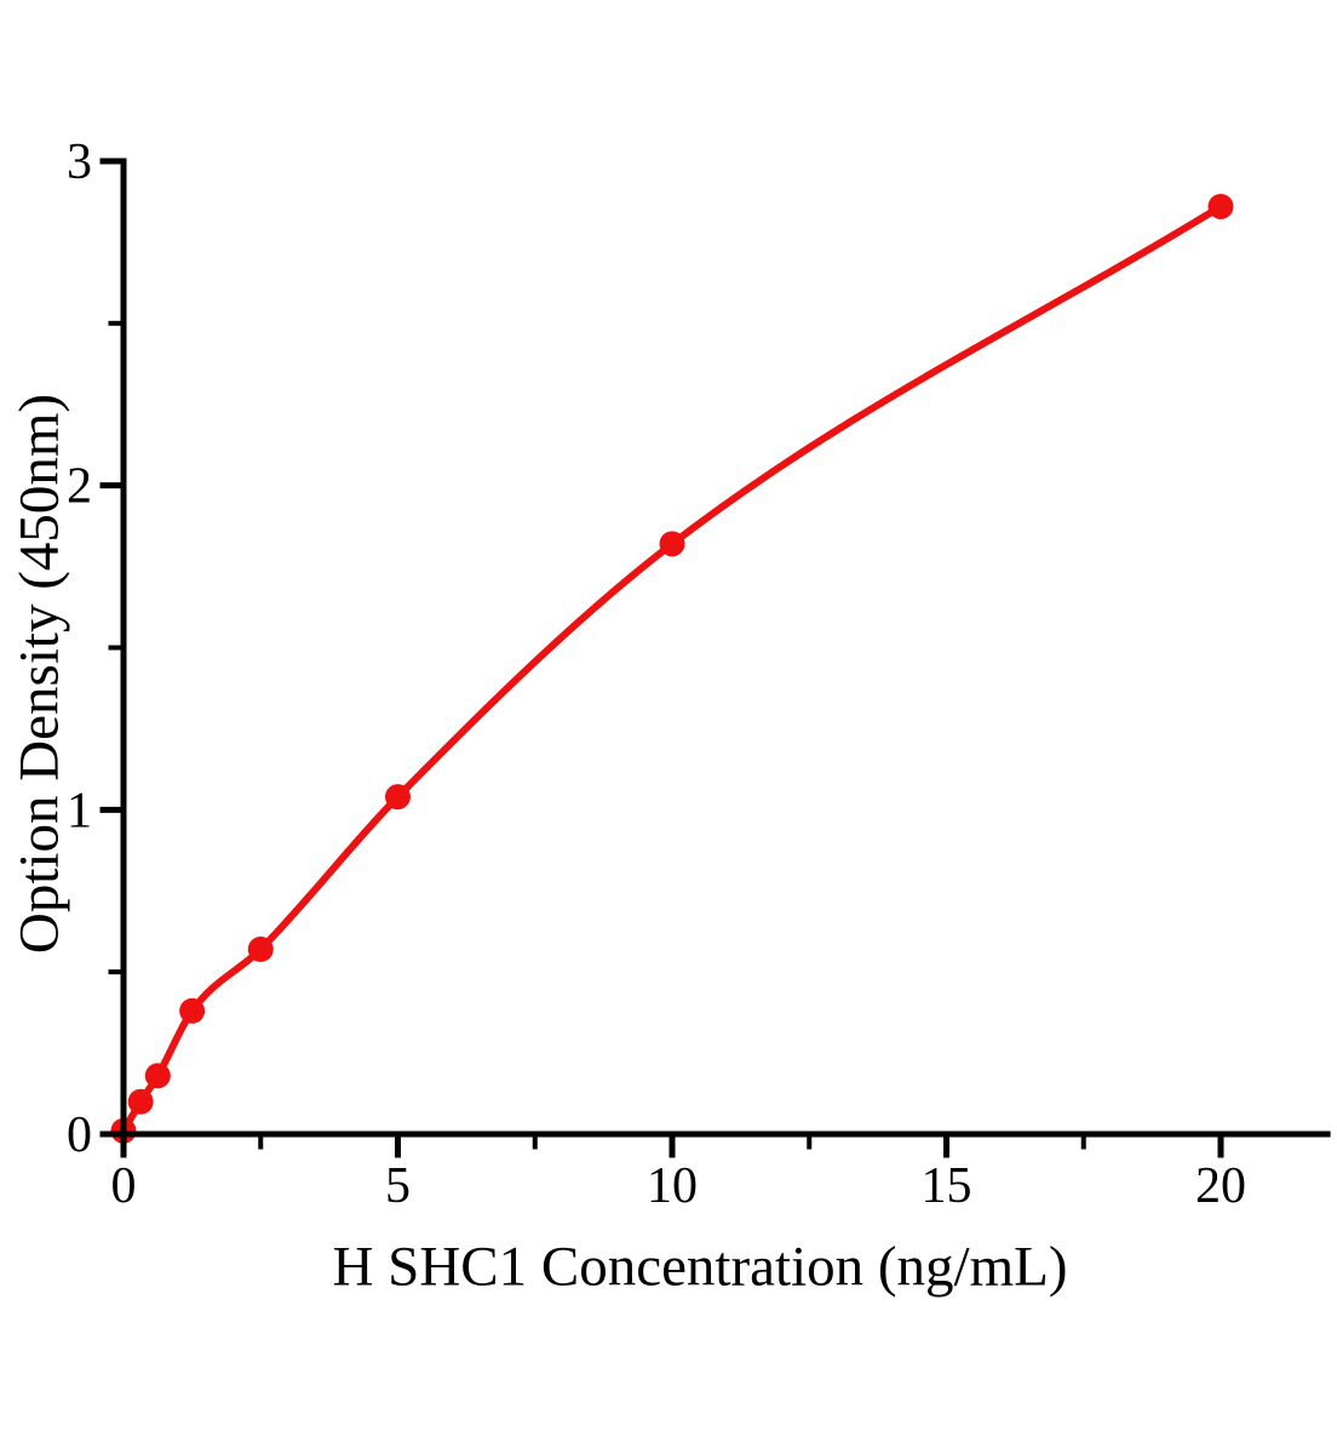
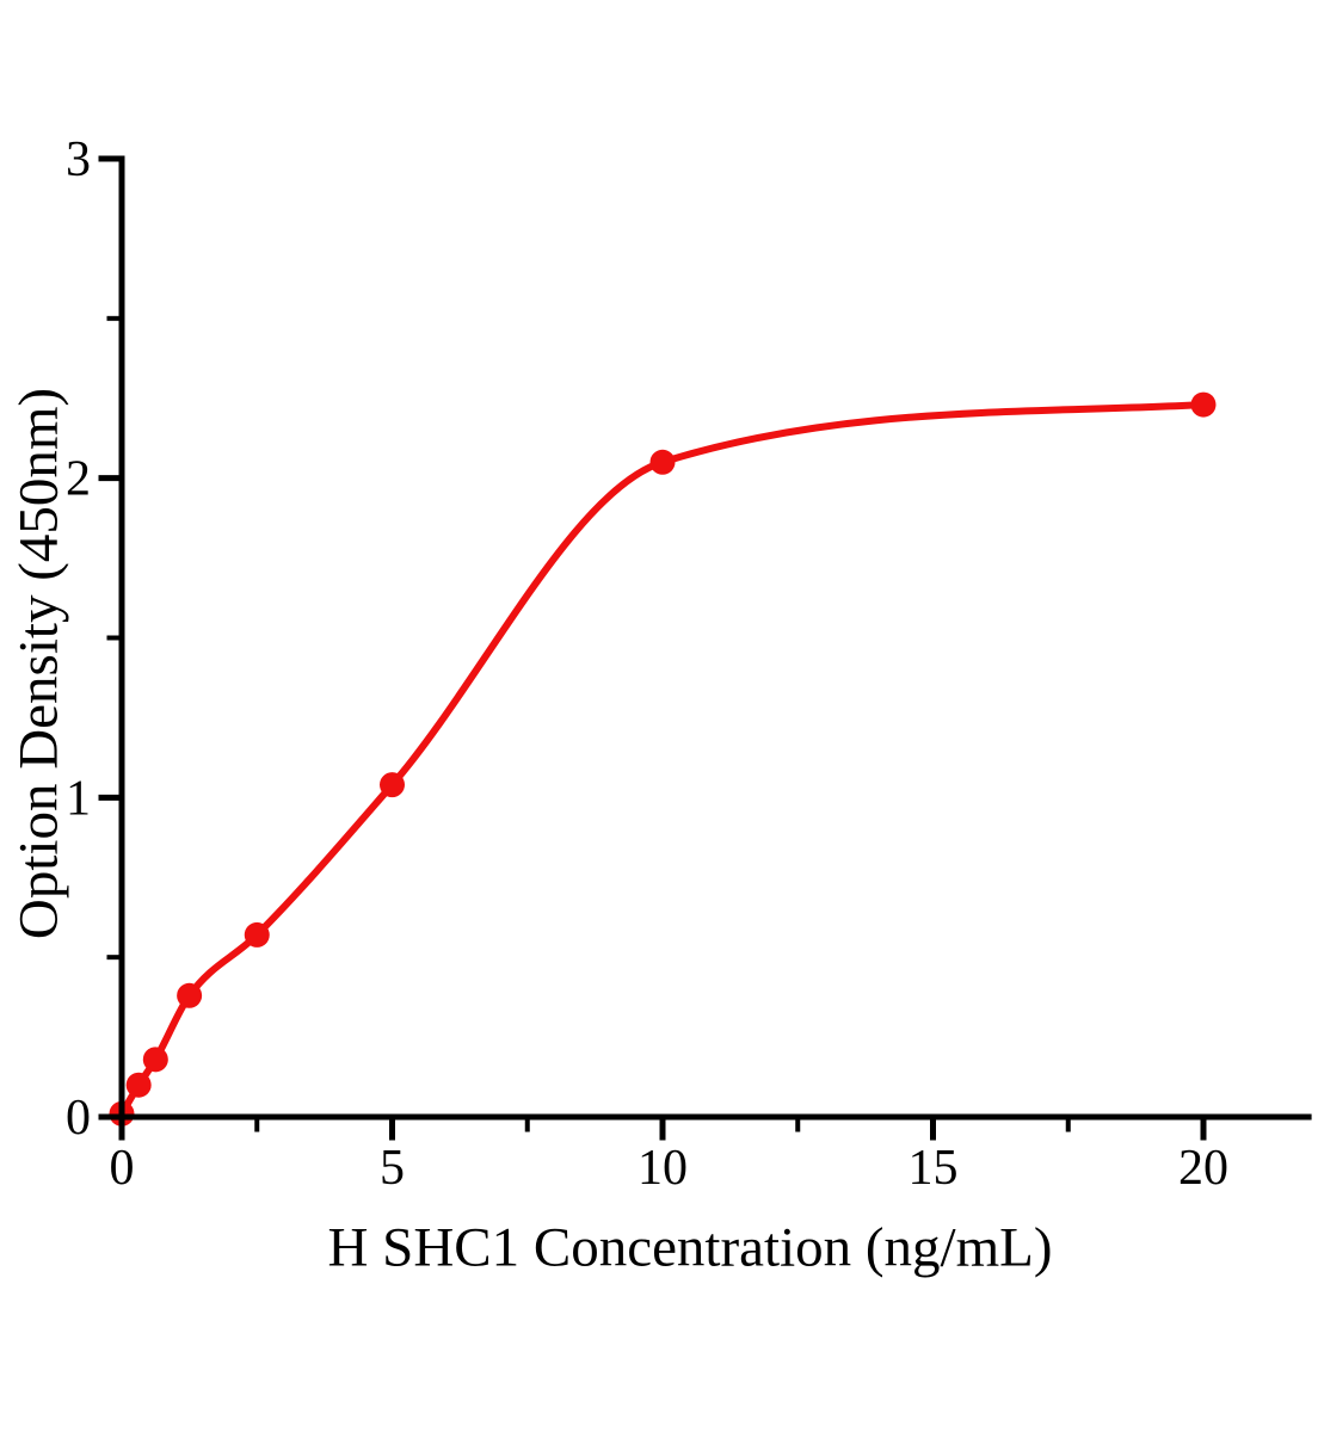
10: 1.82 -> 2.05
20: 2.86 -> 2.23
